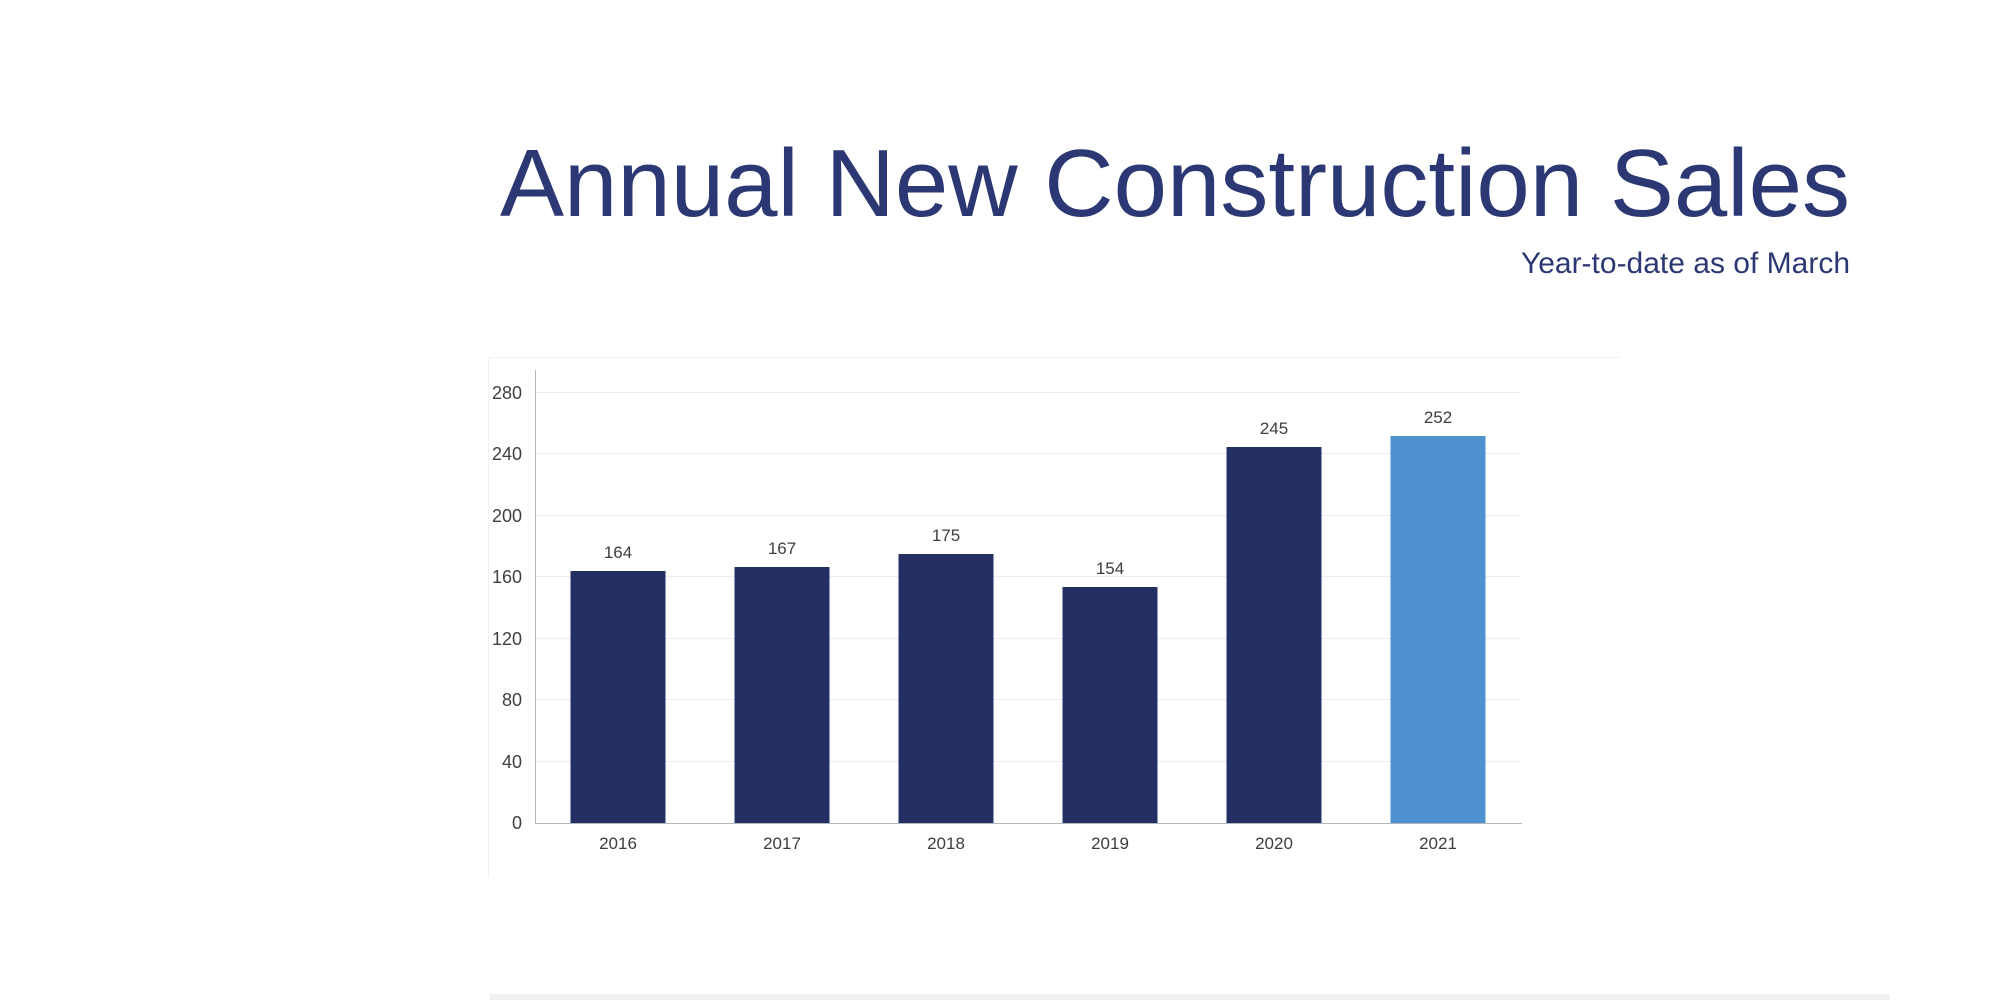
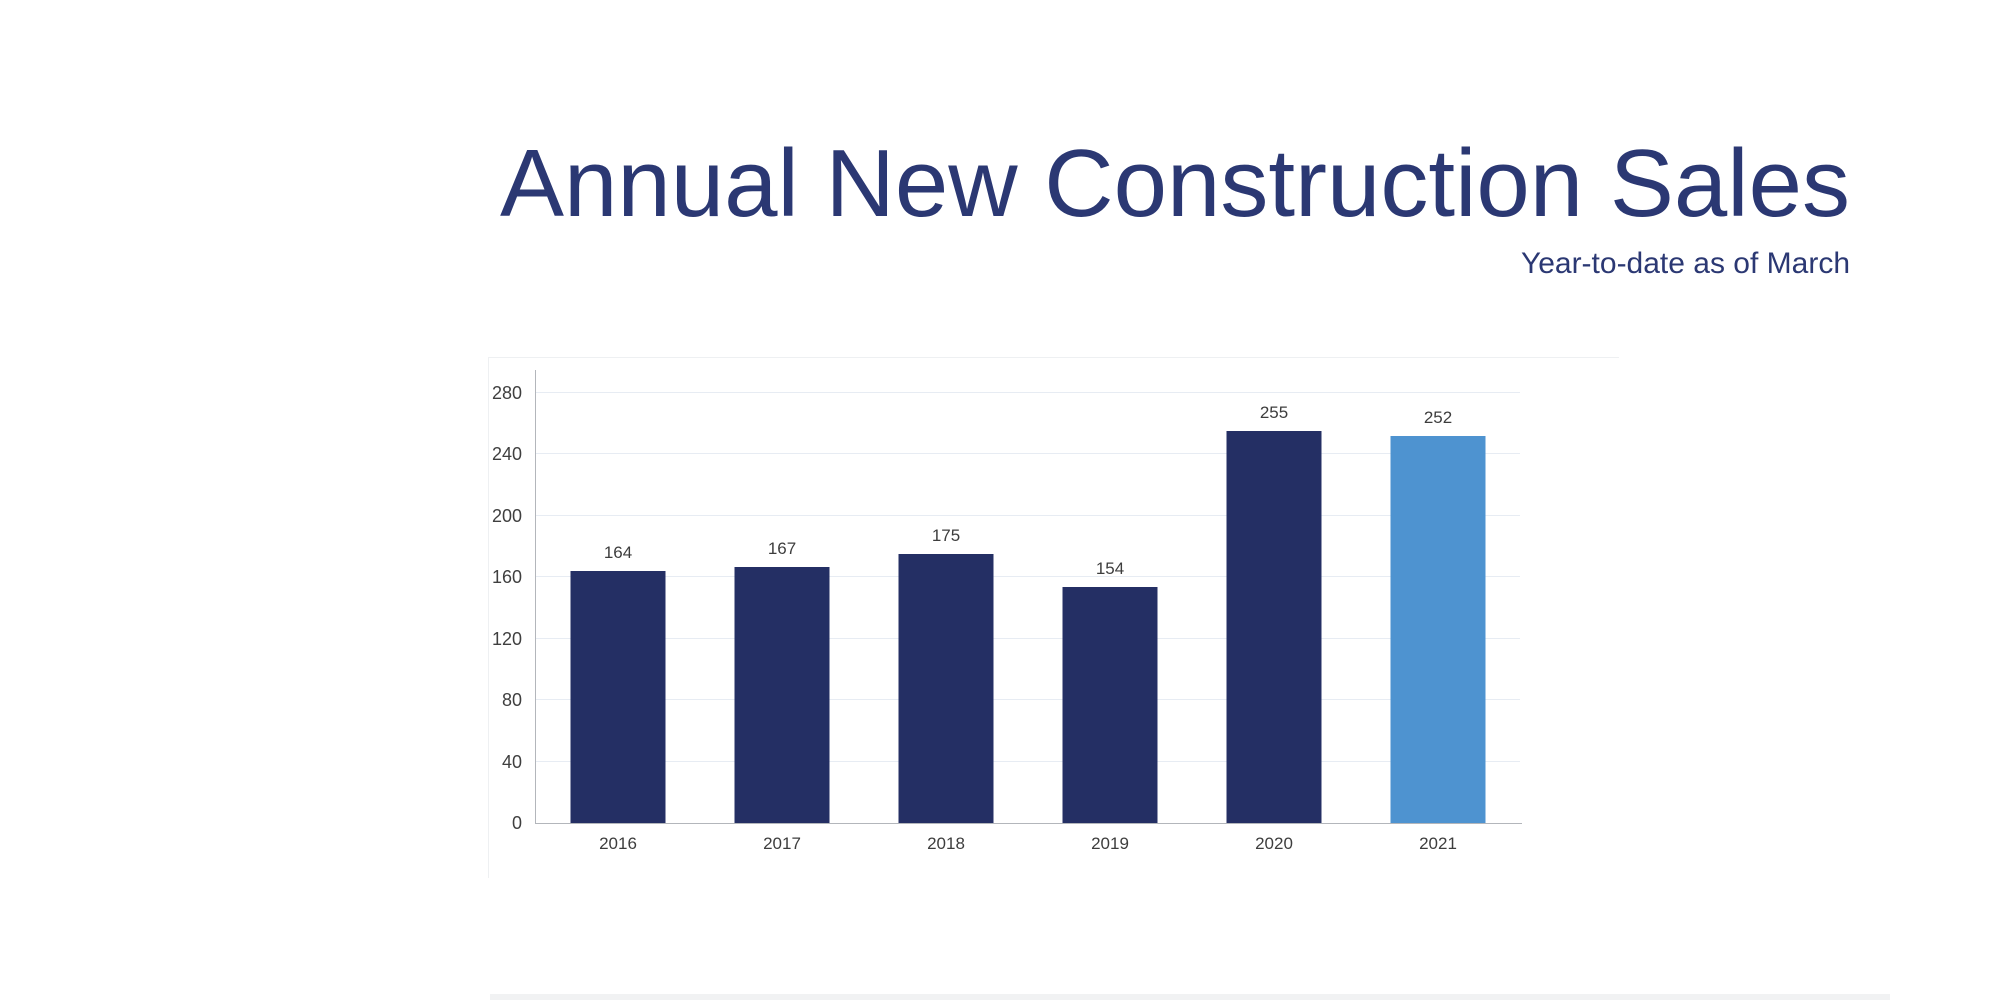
2020: 245 -> 255
